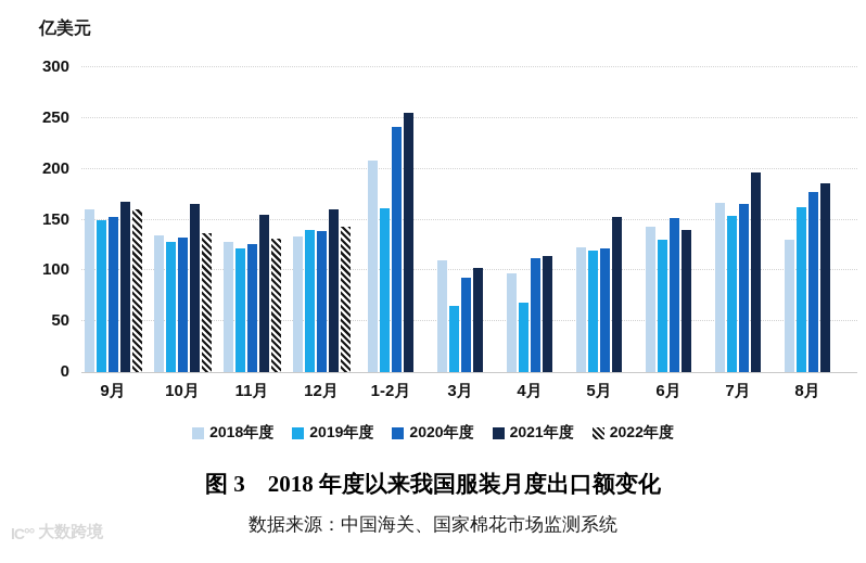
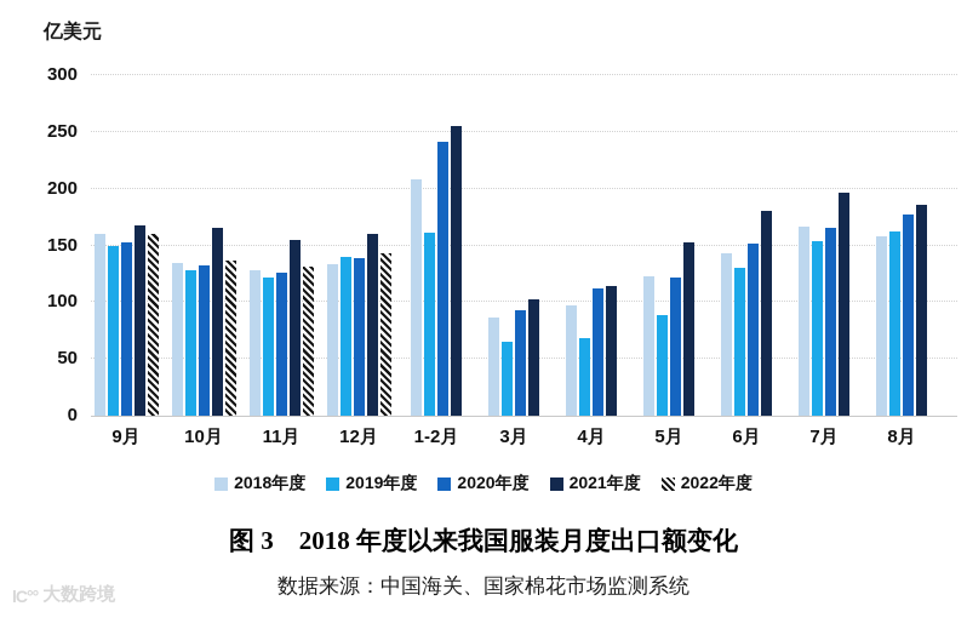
2018年度/3月: 110 -> 90
2019年度/5月: 120 -> 90
2021年度/6月: 140 -> 180
2018年度/8月: 130 -> 160
